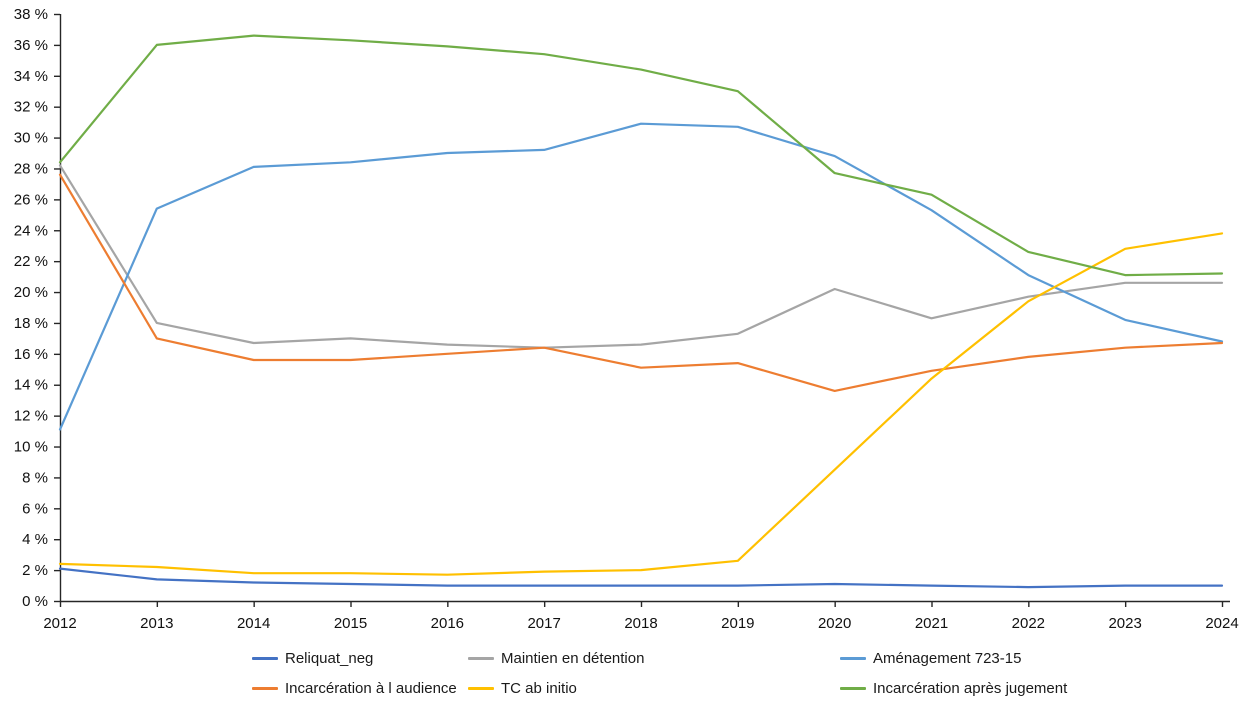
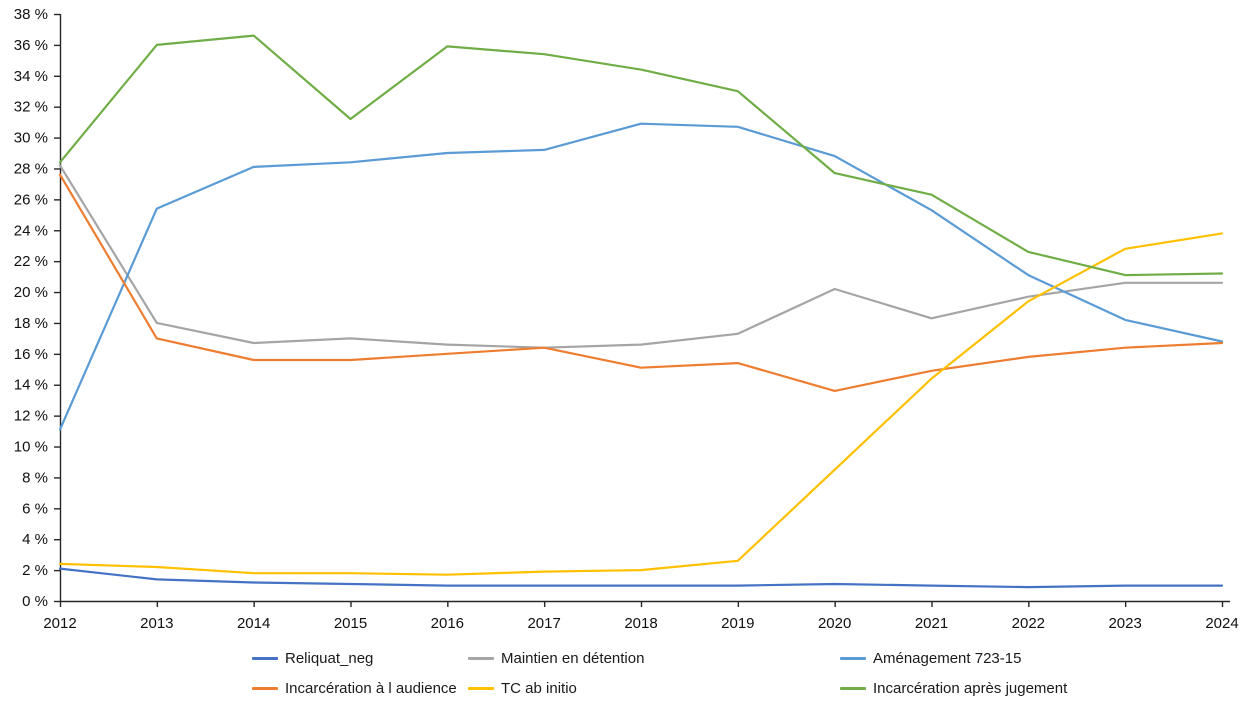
Incarcération après jugement/2015: 36.3% -> 31.2%
